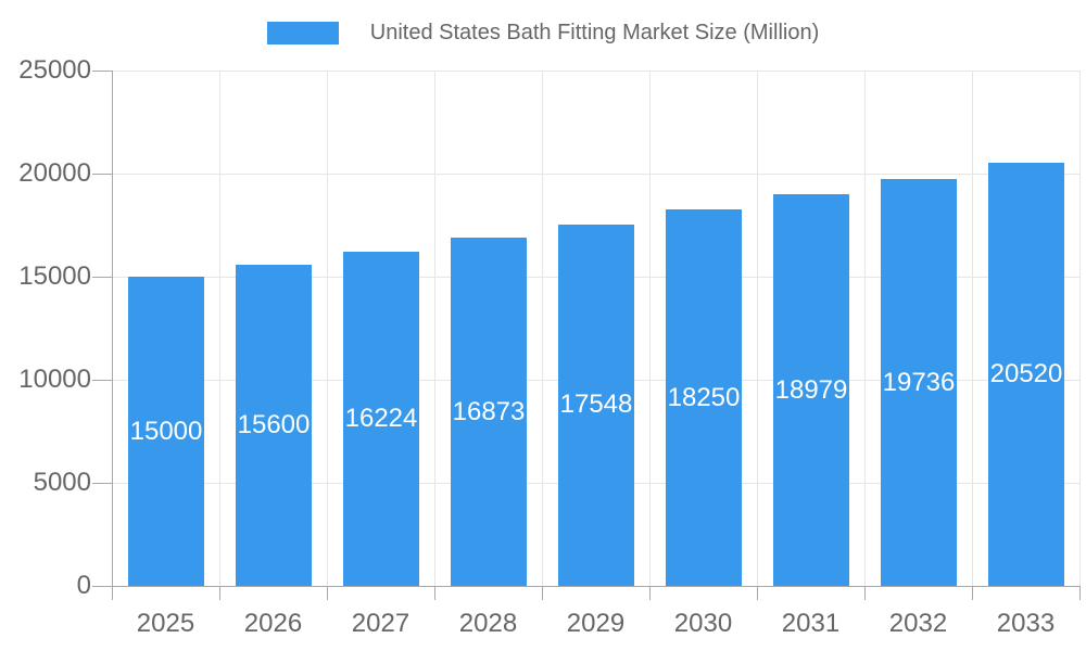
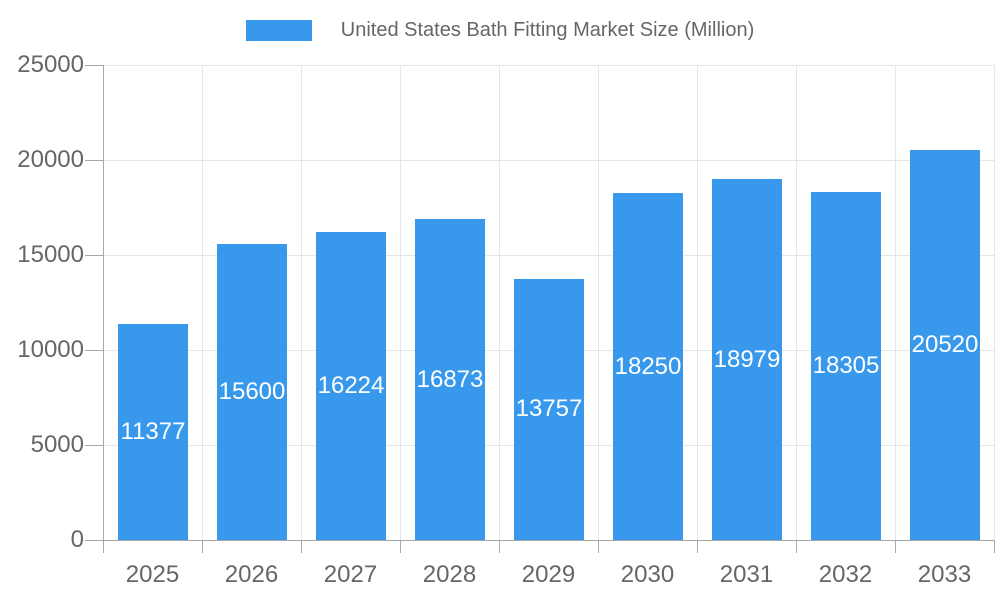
2025: 15000 -> 11377
2029: 17548 -> 13757
2032: 19736 -> 18305
